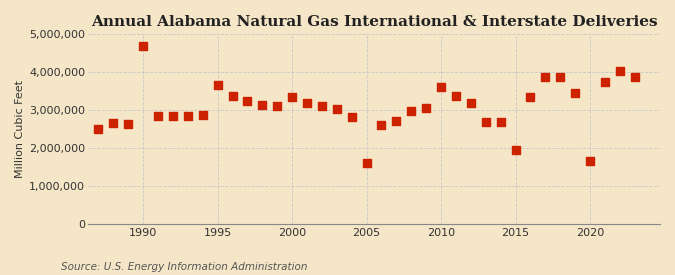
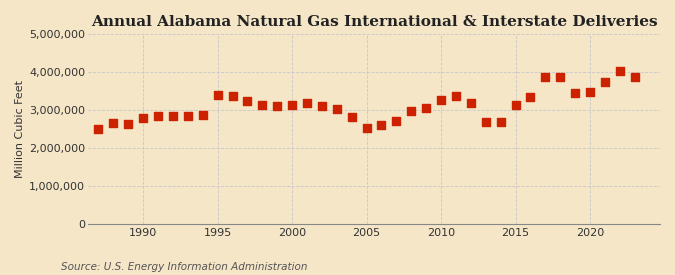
1990: 4,700,000 -> 2,780,000
1995: 3,650,000 -> 3,400,000
2000: 3,350,000 -> 3,130,000
2005: 1,600,000 -> 2,540,000
2010: 3,600,000 -> 3,280,000
2015: 1,950,000 -> 3,130,000
2020: 1,650,000 -> 3,470,000
